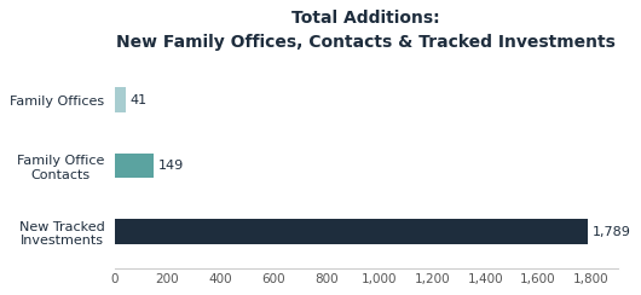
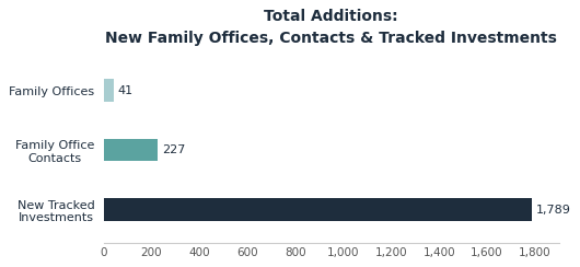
Family Office Contacts: 149 -> 227
